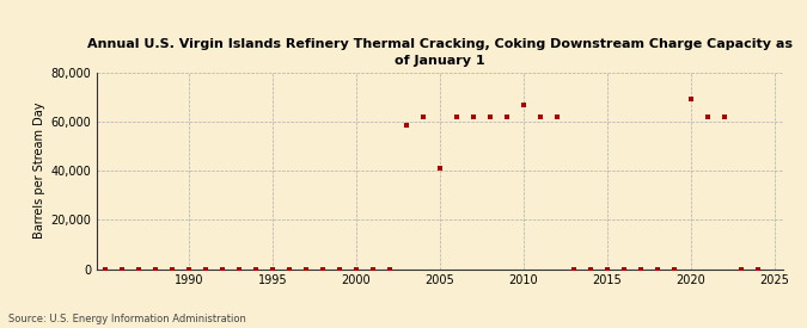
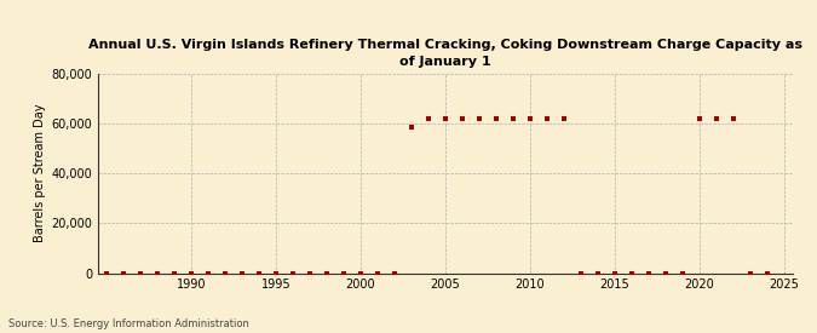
2005: 41,000 -> 62,000
2010: 66,500 -> 62,000
2020: 69,000 -> 62,000
